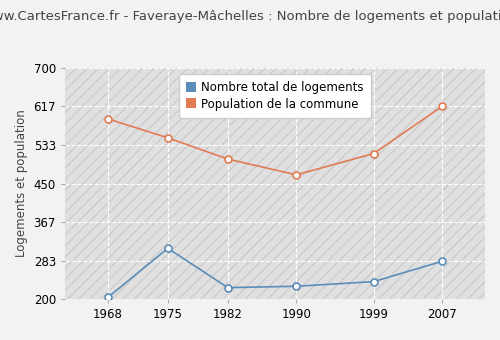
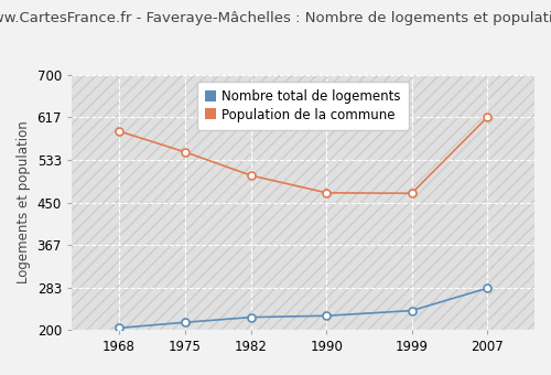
Nombre total de logements/1975: 310 -> 215
Population de la commune/1999: 515 -> 468
